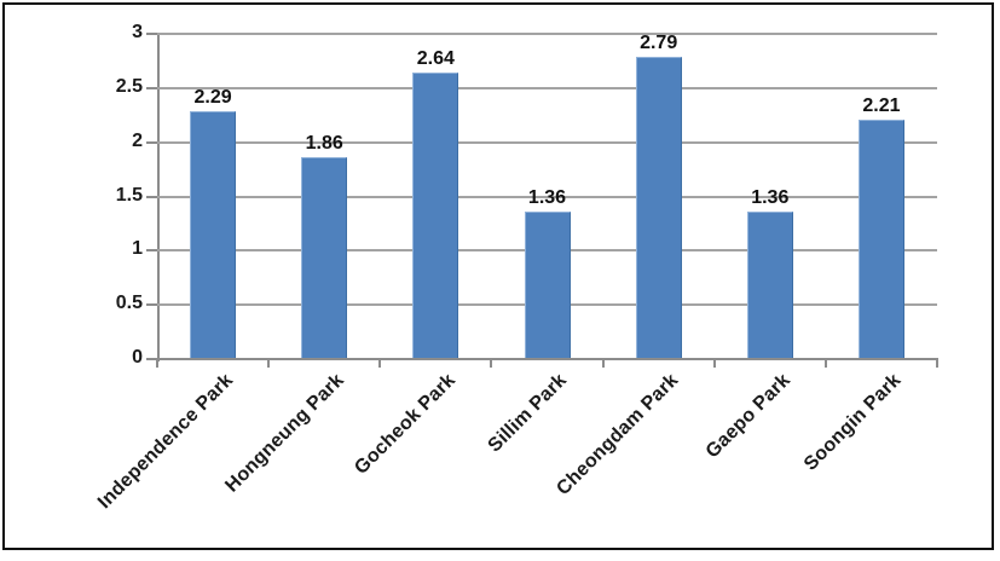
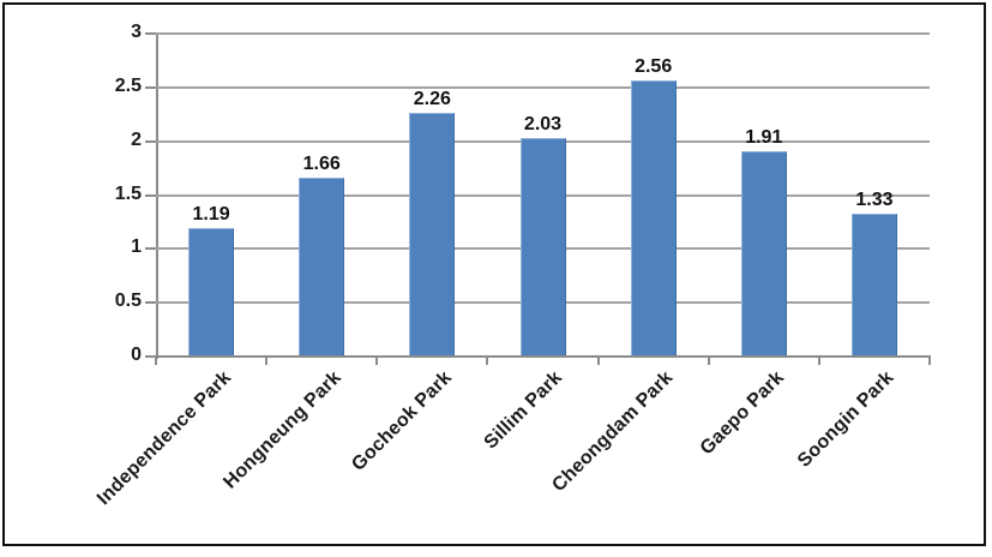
Independence Park: 2.29 -> 1.19
Hongneung Park: 1.86 -> 1.66
Gocheok Park: 2.64 -> 2.26
Sillim Park: 1.36 -> 2.03
Cheongdam Park: 2.79 -> 2.56
Gaepo Park: 1.36 -> 1.91
Soongin Park: 2.21 -> 1.33
